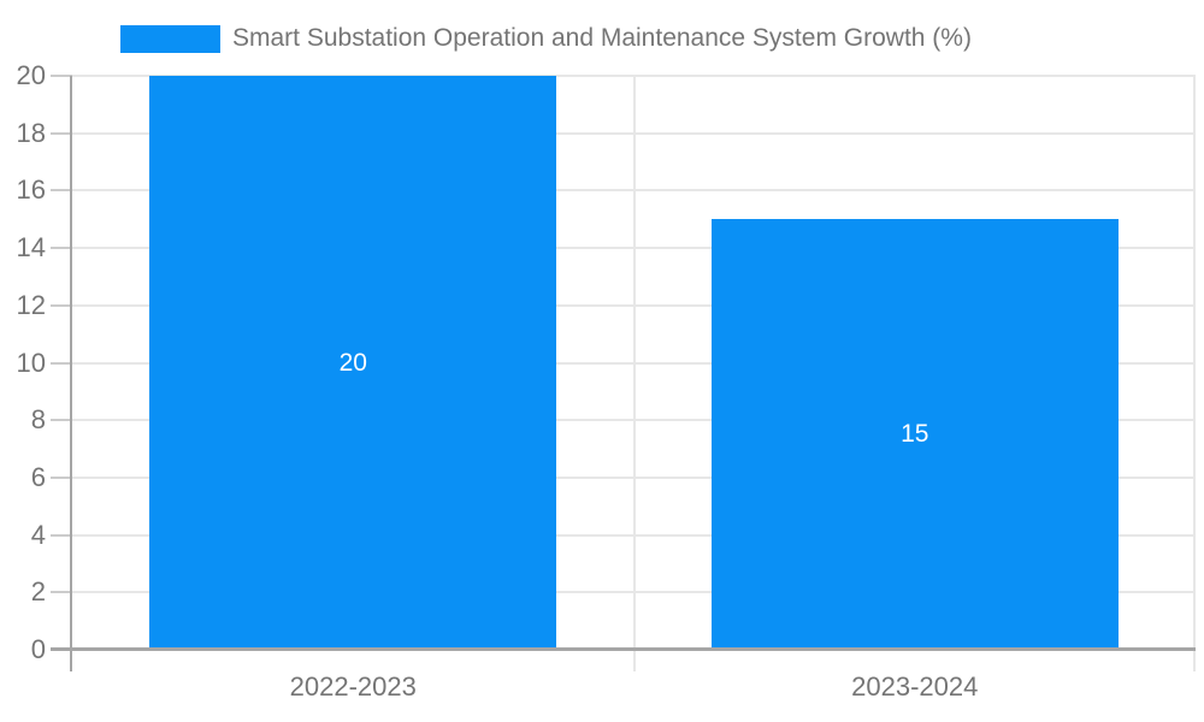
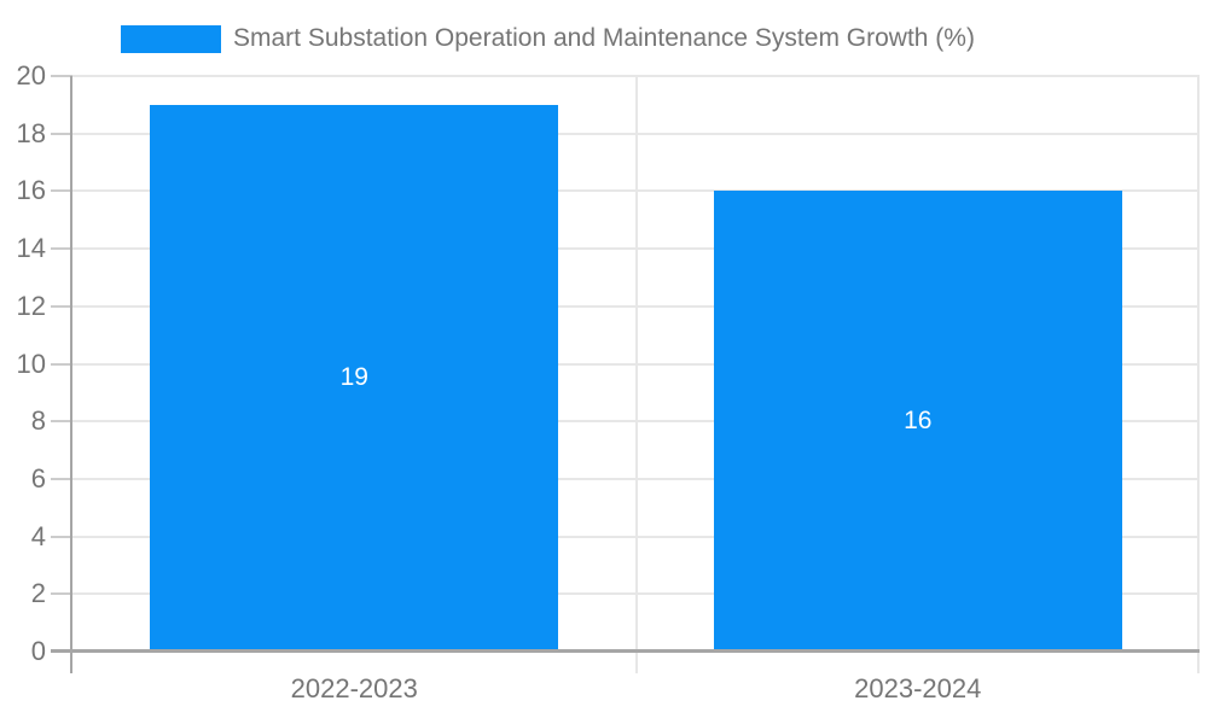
2022-2023: 20 -> 19
2023-2024: 15 -> 16
